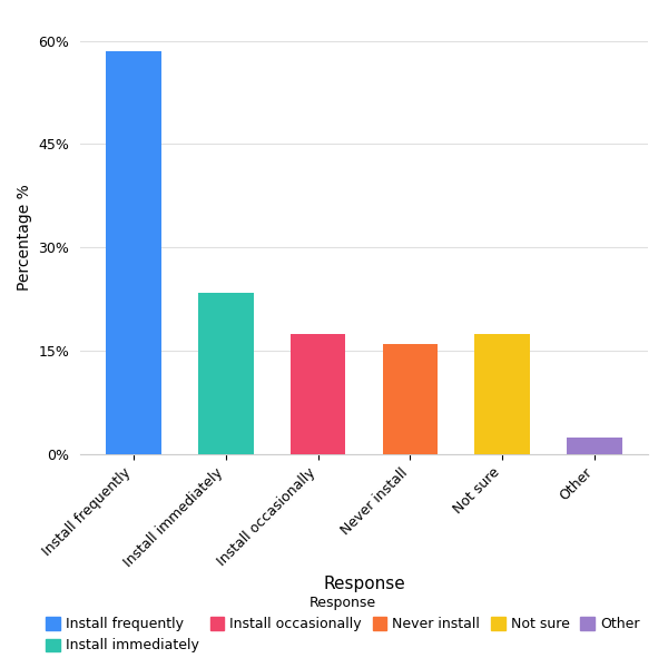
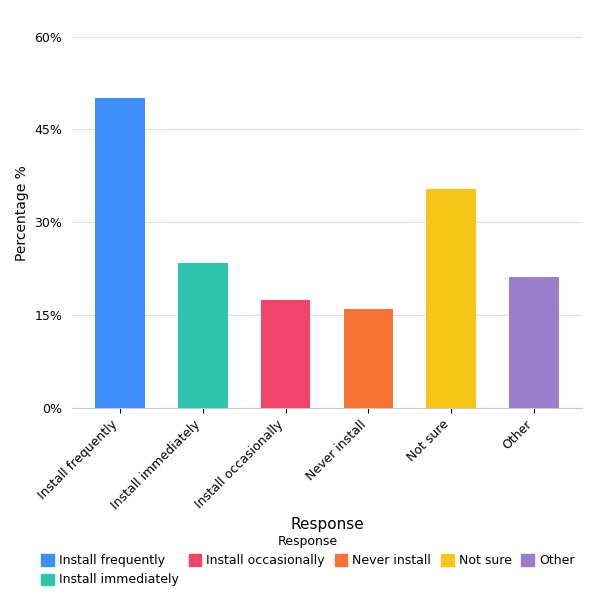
Install frequently: 58.5% -> 50.0%
Not sure: 17.5% -> 35.4%
Other: 2.5% -> 21.2%
